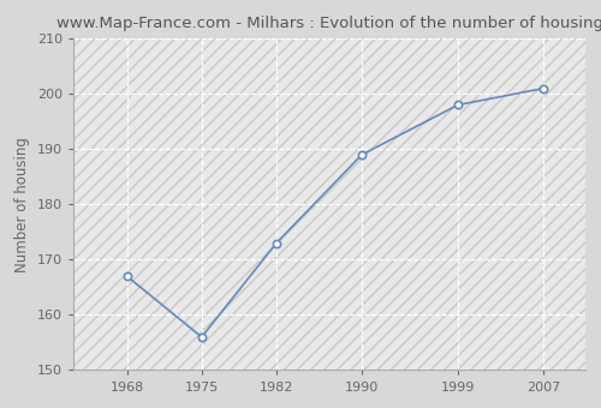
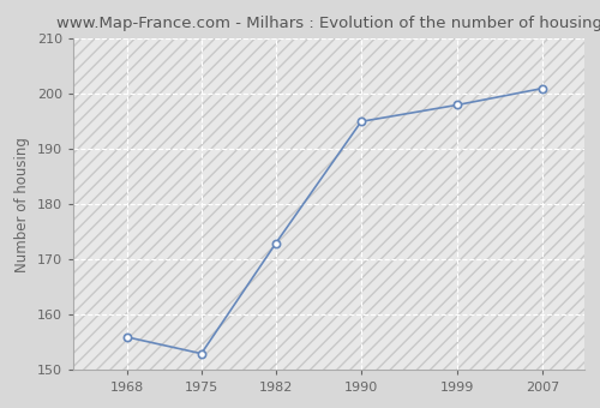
1968: 167 -> 156
1975: 156 -> 153
1990: 189 -> 195
